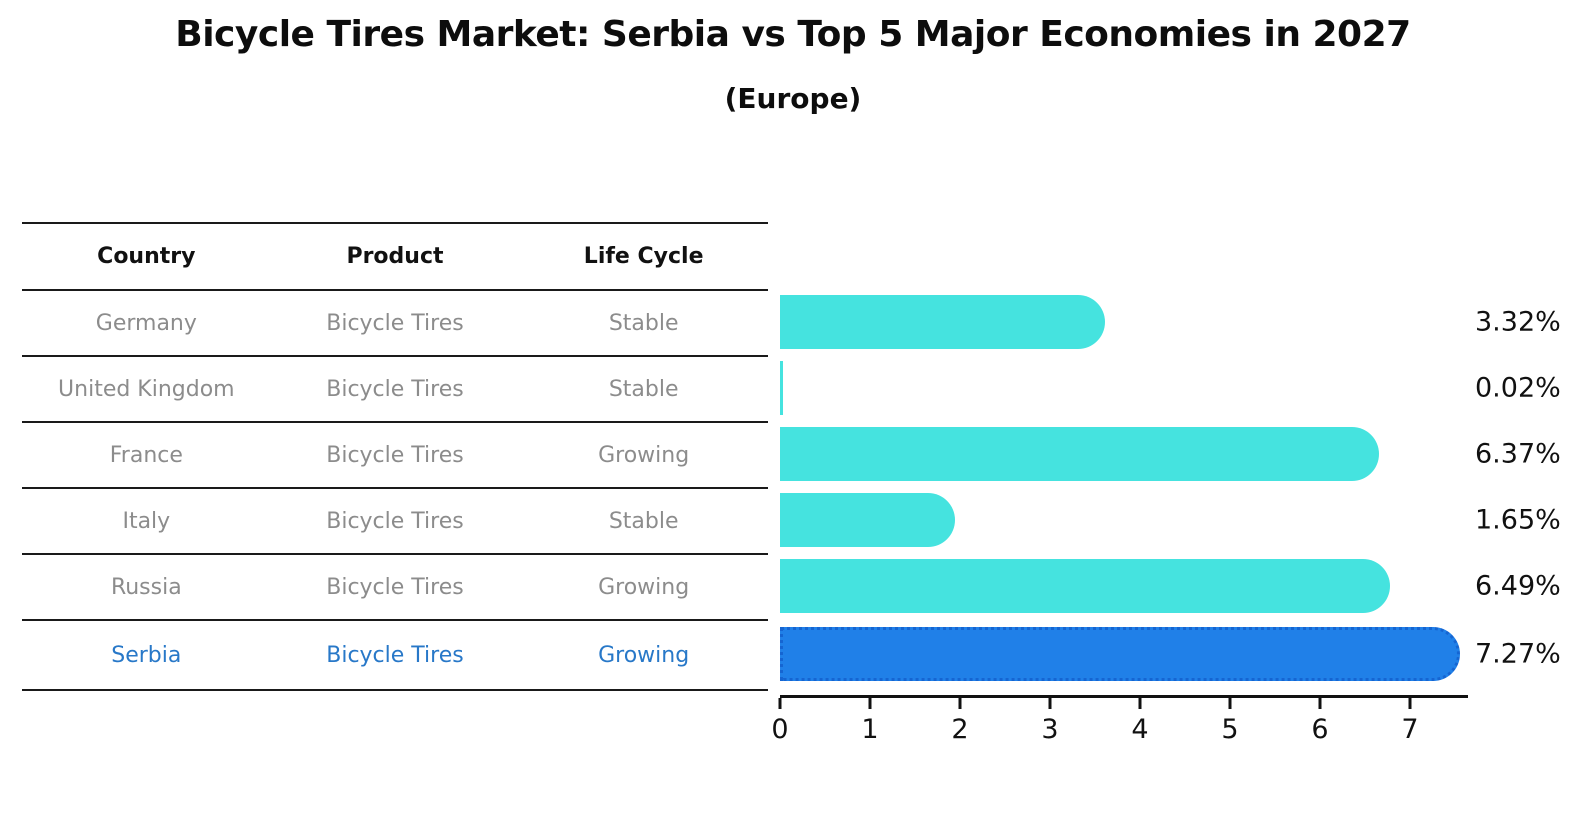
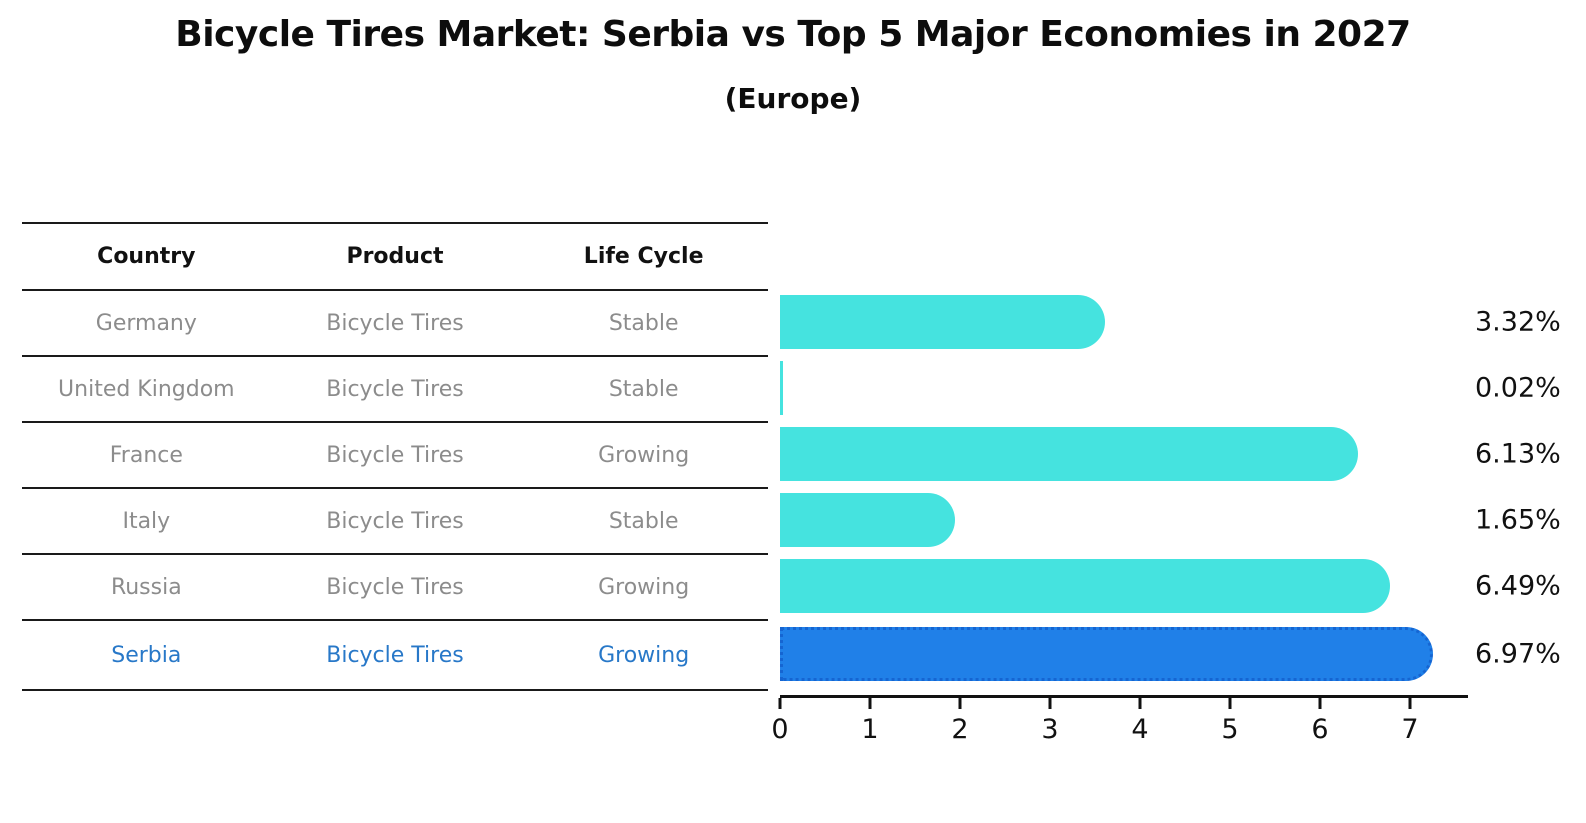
France: 6.37% -> 6.13%
Serbia: 7.27% -> 6.97%
